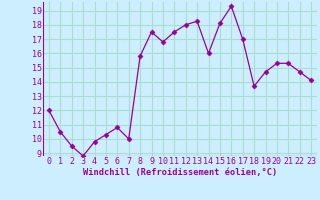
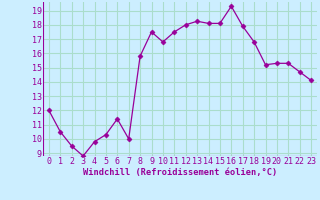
6: 10.8 -> 11.4
14: 16.0 -> 18.1
17: 17.0 -> 17.9
18: 13.7 -> 16.8
19: 14.7 -> 15.2
